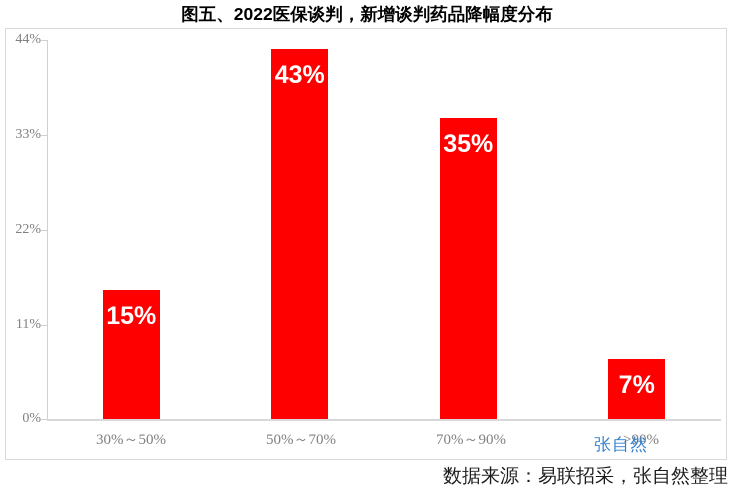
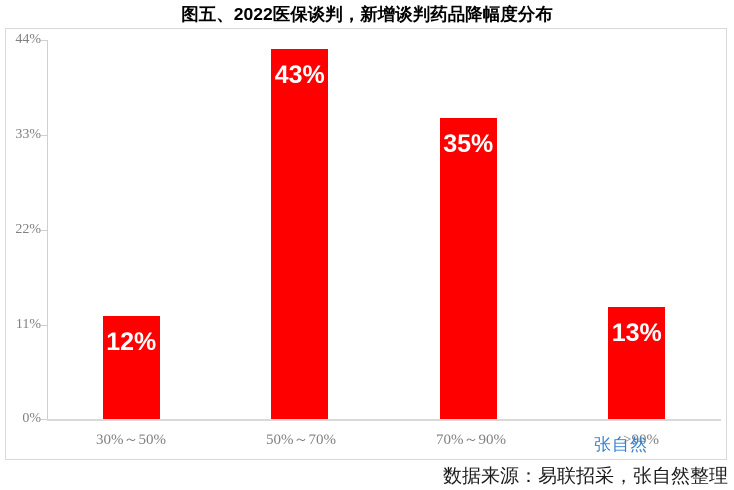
30%～50%: 15% -> 12%
>90%: 7% -> 13%
